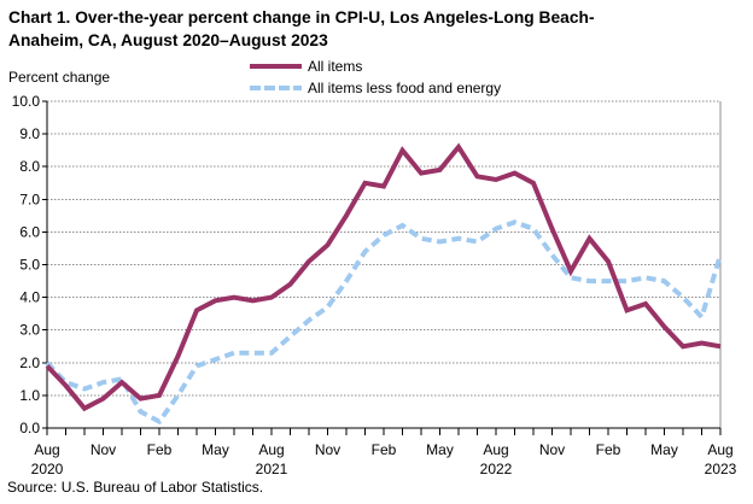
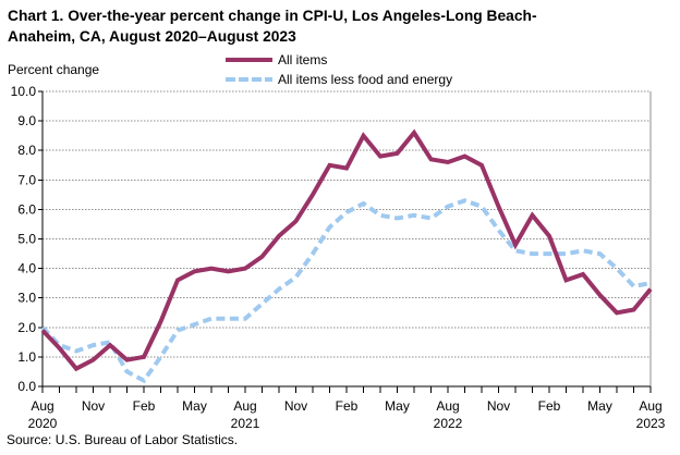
All items/Aug 2023: 2.5 -> 3.3
All items less food and energy/Aug 2023: 5.3 -> 3.5
